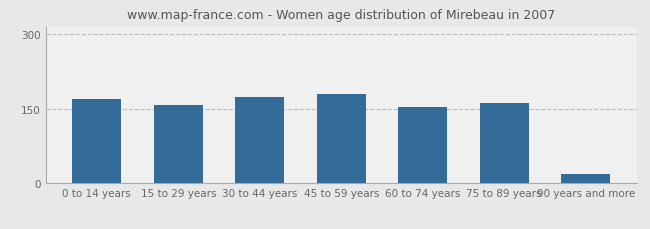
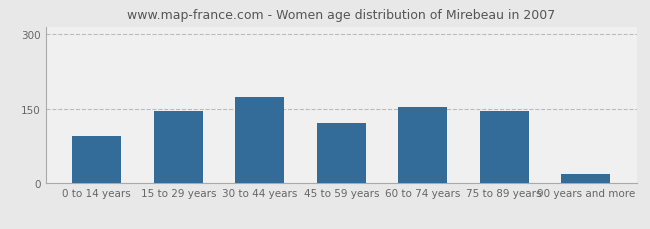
0 to 14 years: 170 -> 95
15 to 29 years: 158 -> 145
45 to 59 years: 180 -> 120
75 to 89 years: 161 -> 145
